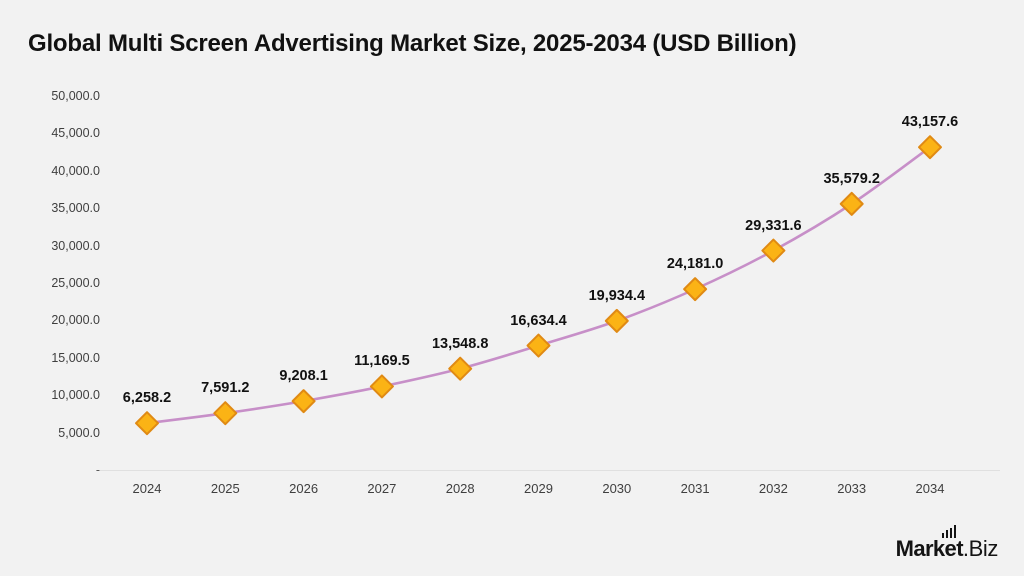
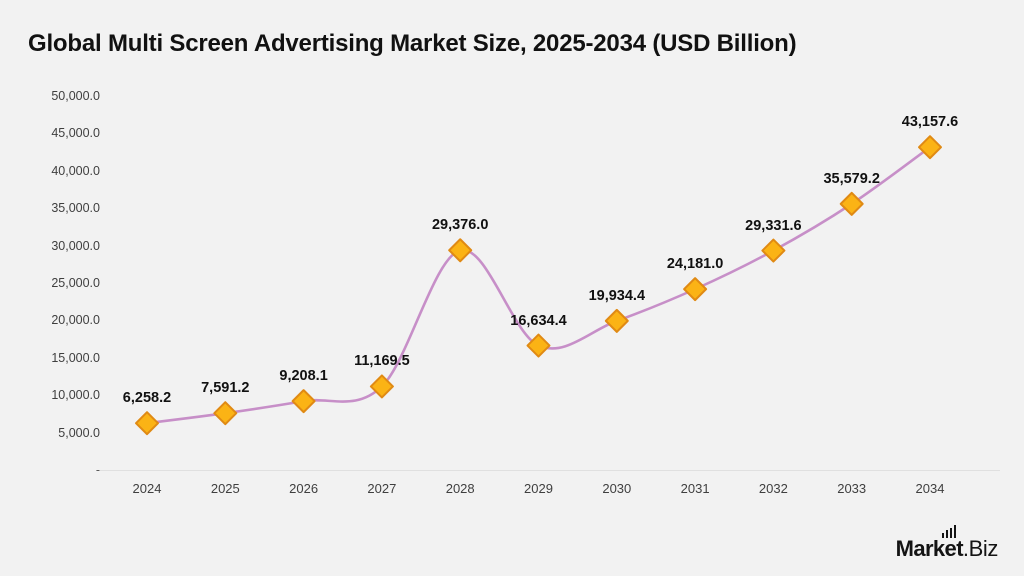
2028: 13,548.8 -> 29,376.0
